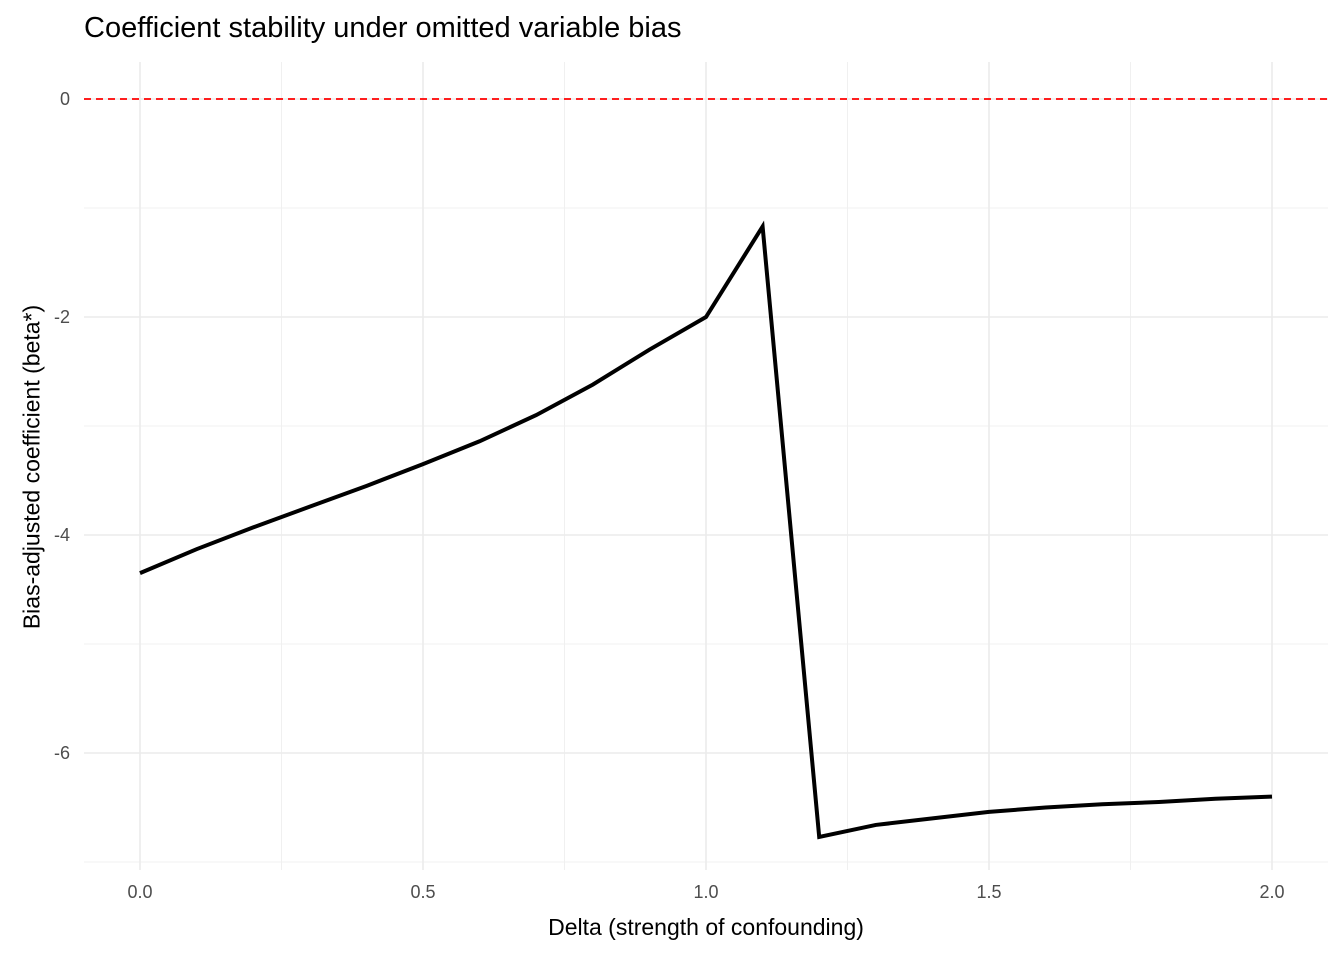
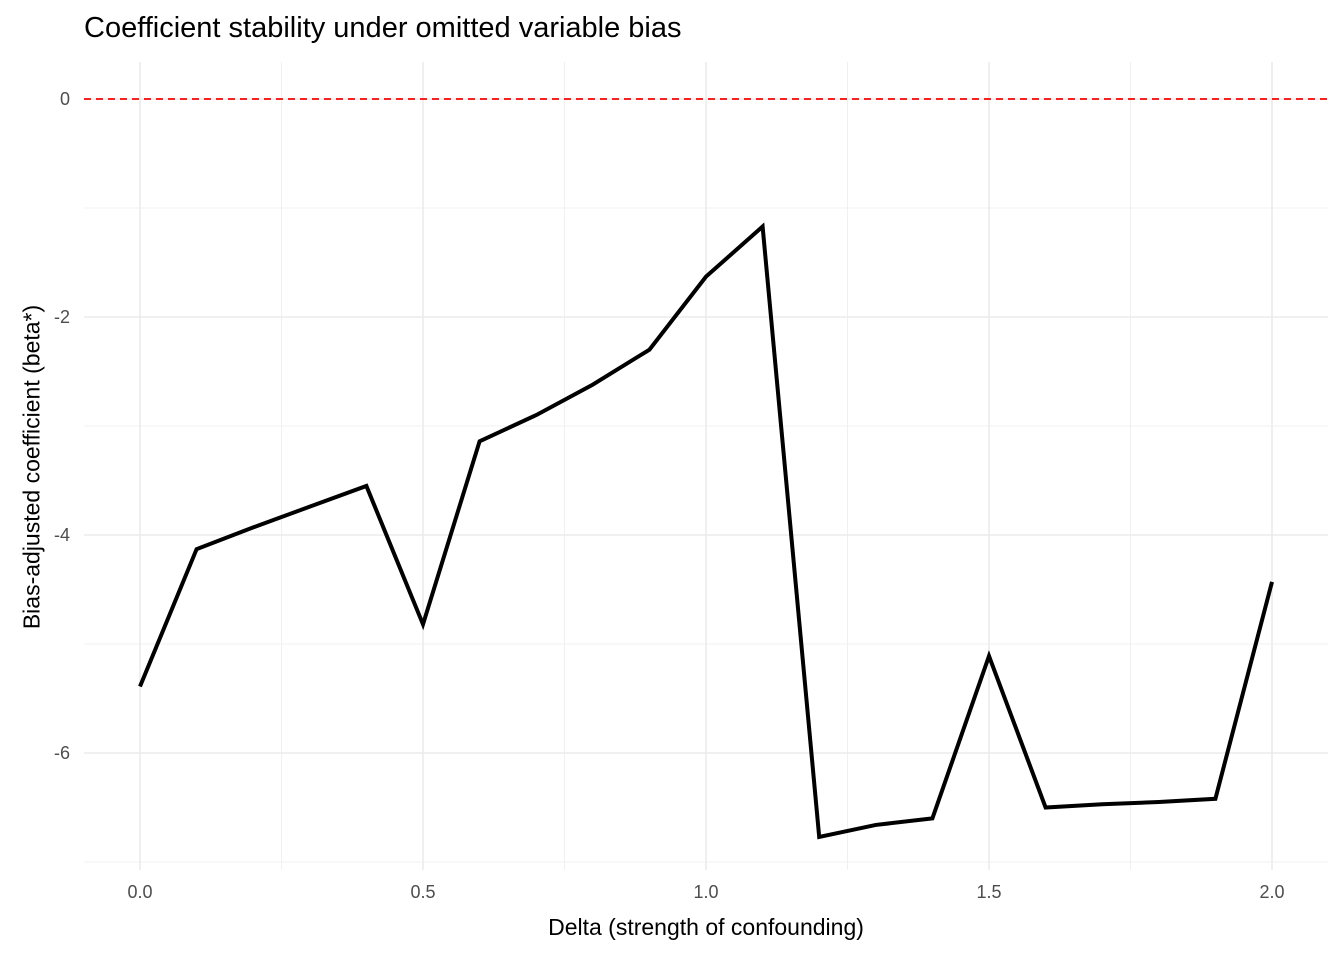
0.0: -4.35 -> -5.39
0.5: -3.35 -> -4.82
1.0: -2.00 -> -1.63
1.5: -6.54 -> -5.11
2.0: -6.40 -> -4.43
